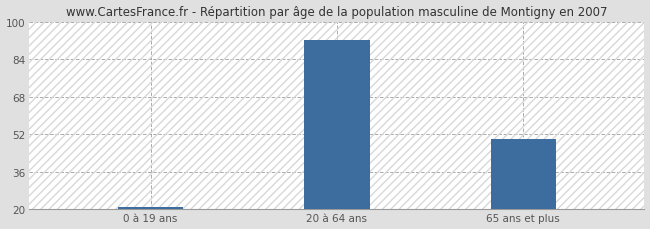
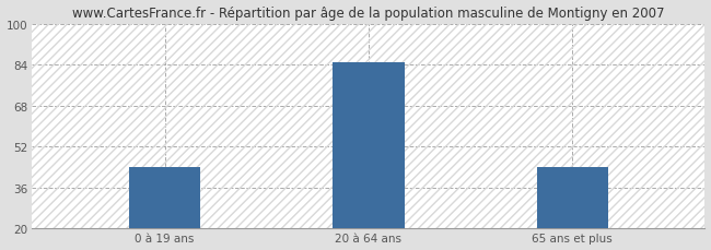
0 à 19 ans: 21 -> 44
20 à 64 ans: 92 -> 85
65 ans et plus: 50 -> 44
